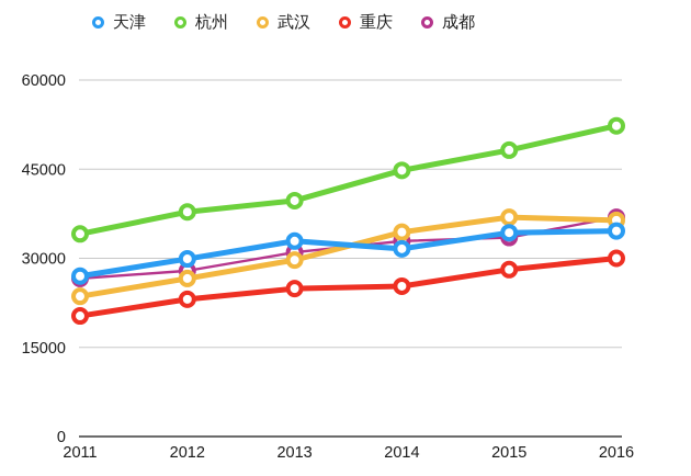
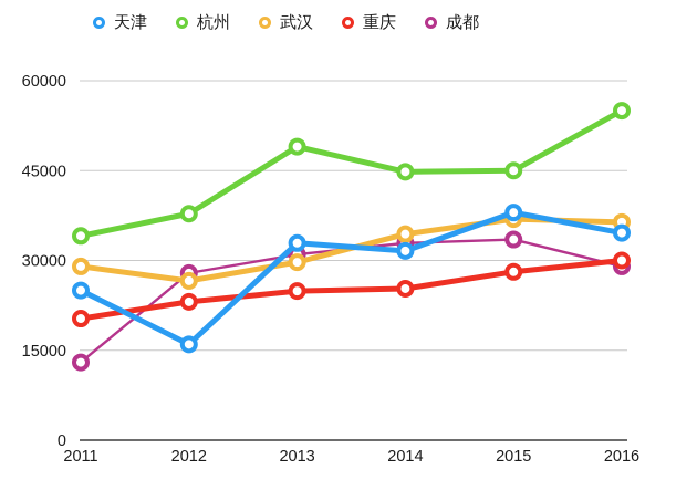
天津/2011: 27000 -> 25000
武汉/2011: 24000 -> 29000
成都/2011: 27000 -> 13000
天津/2012: 30000 -> 16000
杭州/2013: 40000 -> 49000
天津/2015: 34000 -> 38000
杭州/2015: 48000 -> 45000
杭州/2016: 52000 -> 55000
成都/2016: 37000 -> 29000
